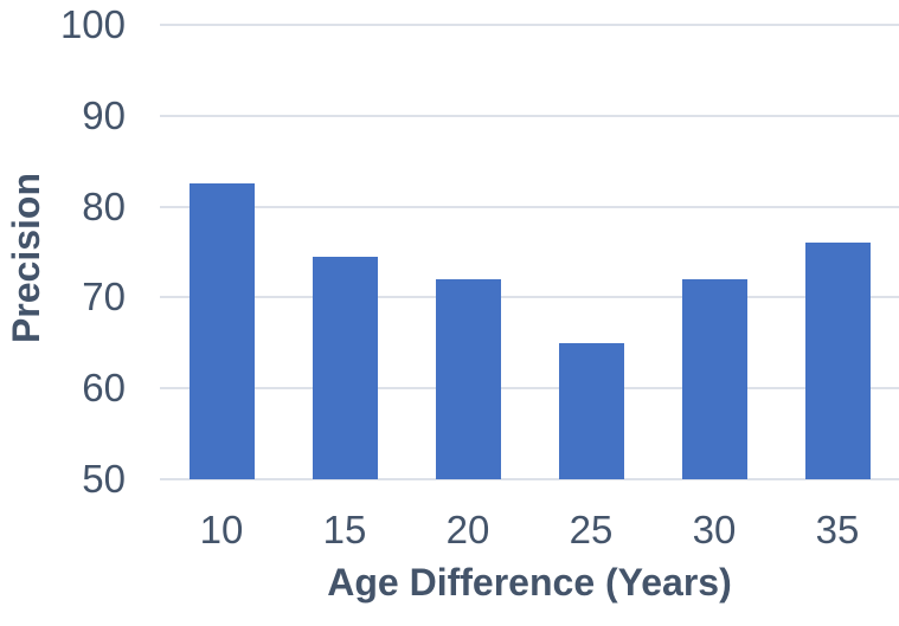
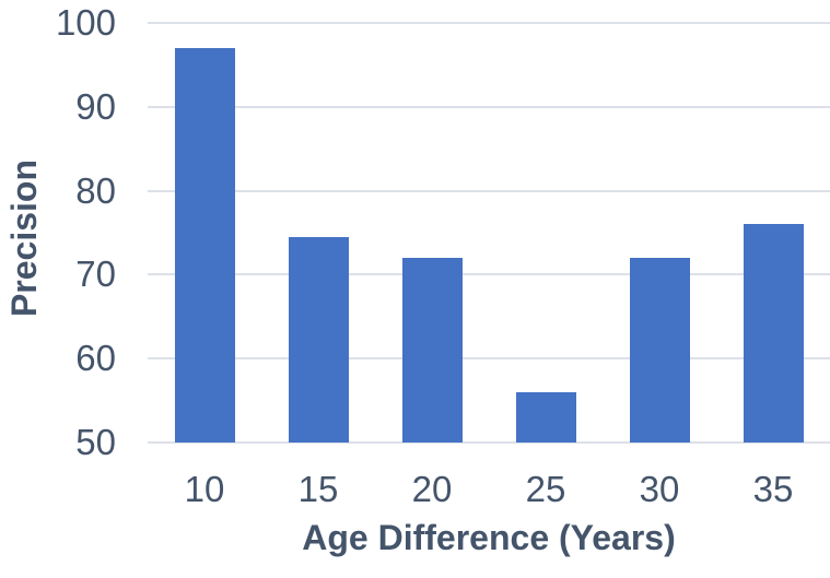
10: 82 -> 97
25: 65 -> 56
